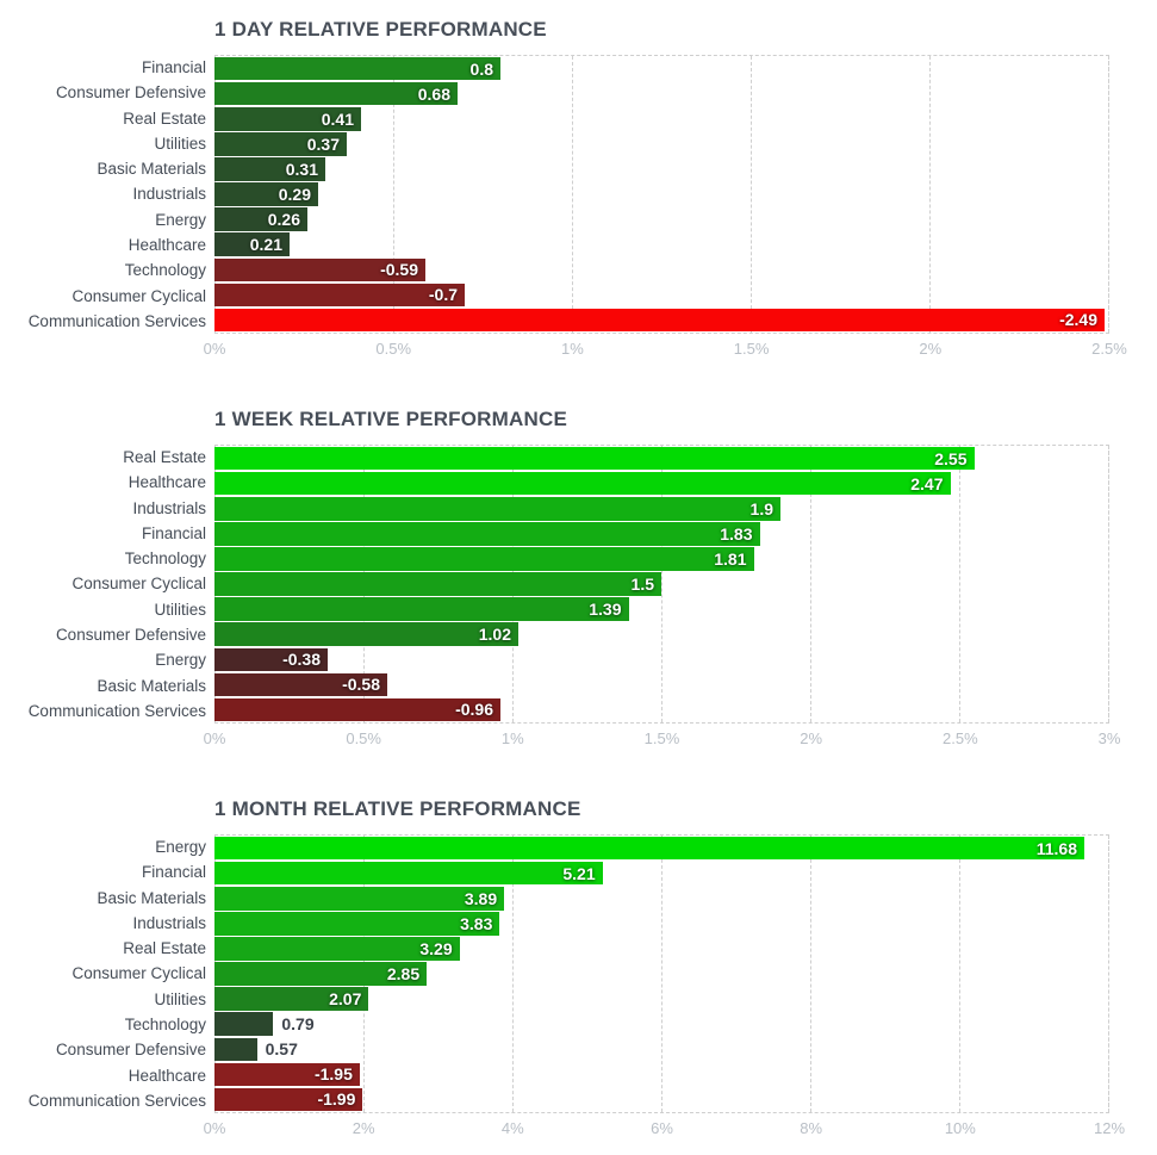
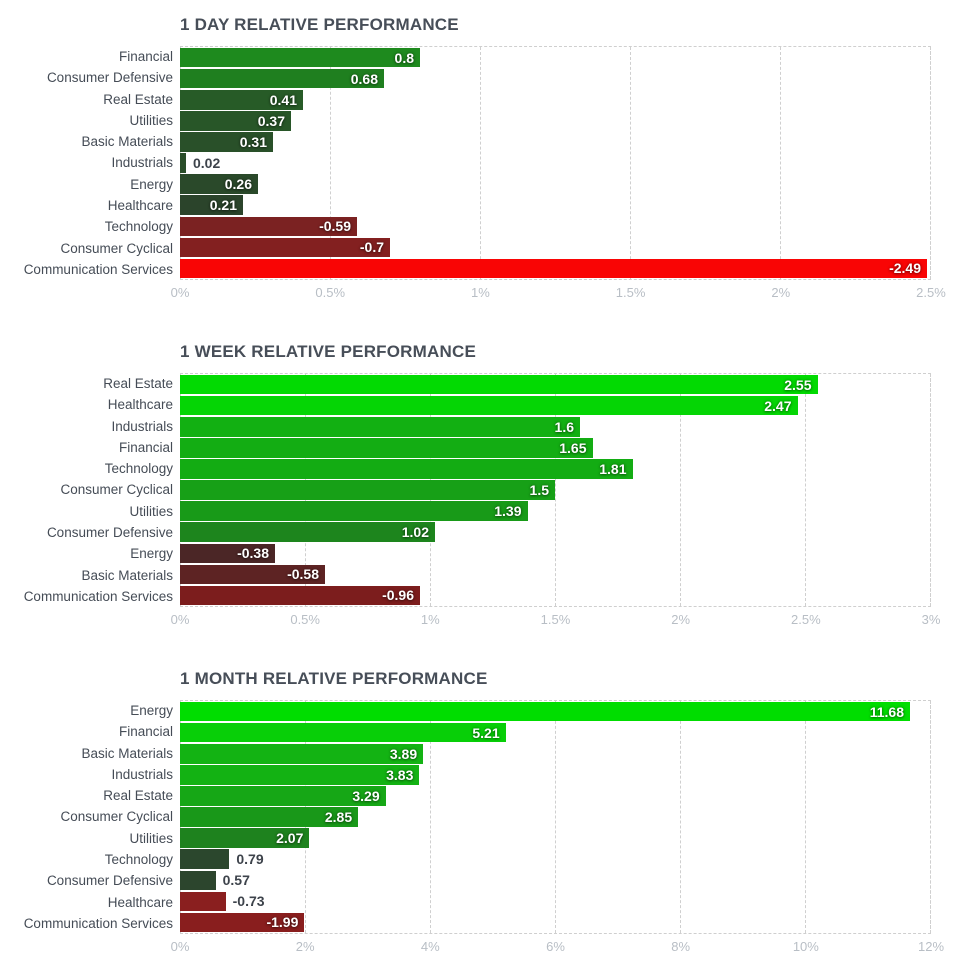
1 DAY RELATIVE PERFORMANCE/Industrials: 0.29 -> 0.02
1 WEEK RELATIVE PERFORMANCE/Industrials: 1.9 -> 1.6
1 WEEK RELATIVE PERFORMANCE/Financial: 1.83 -> 1.65
1 MONTH RELATIVE PERFORMANCE/Healthcare: -1.95 -> -0.73
